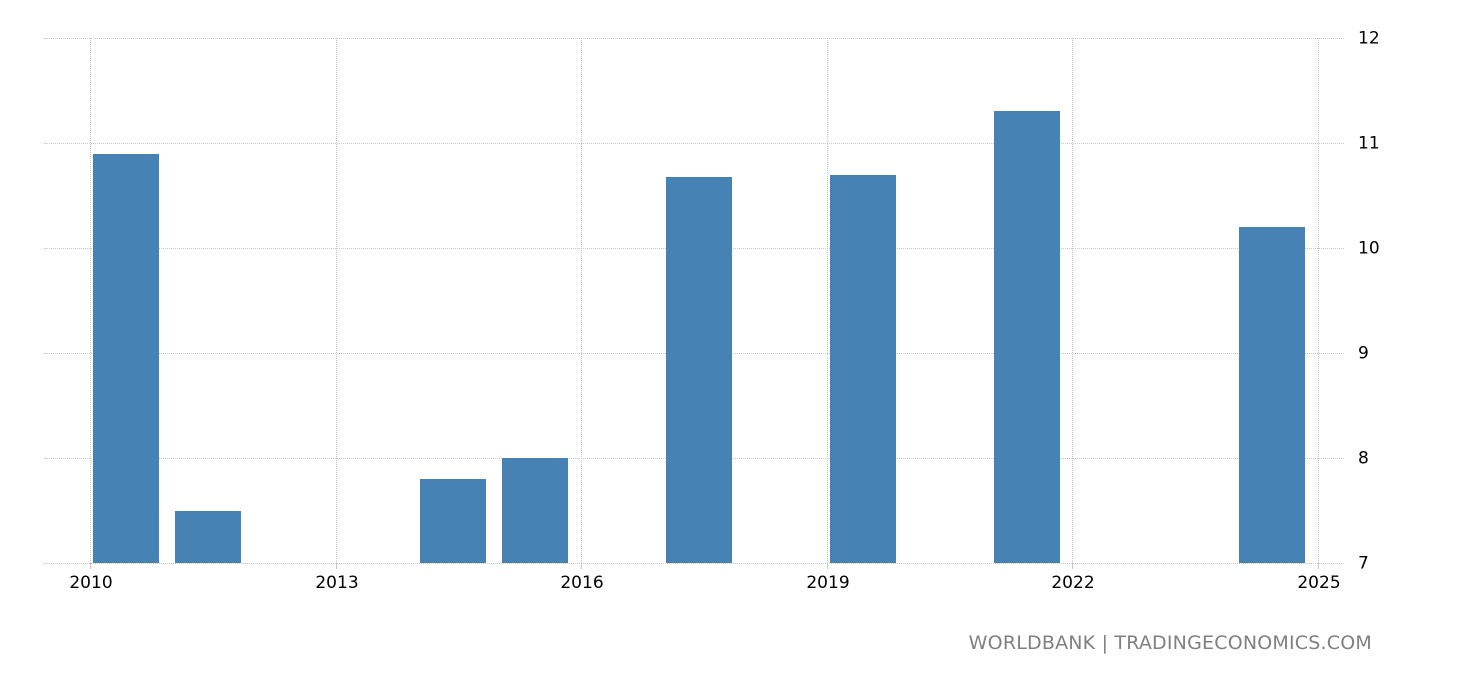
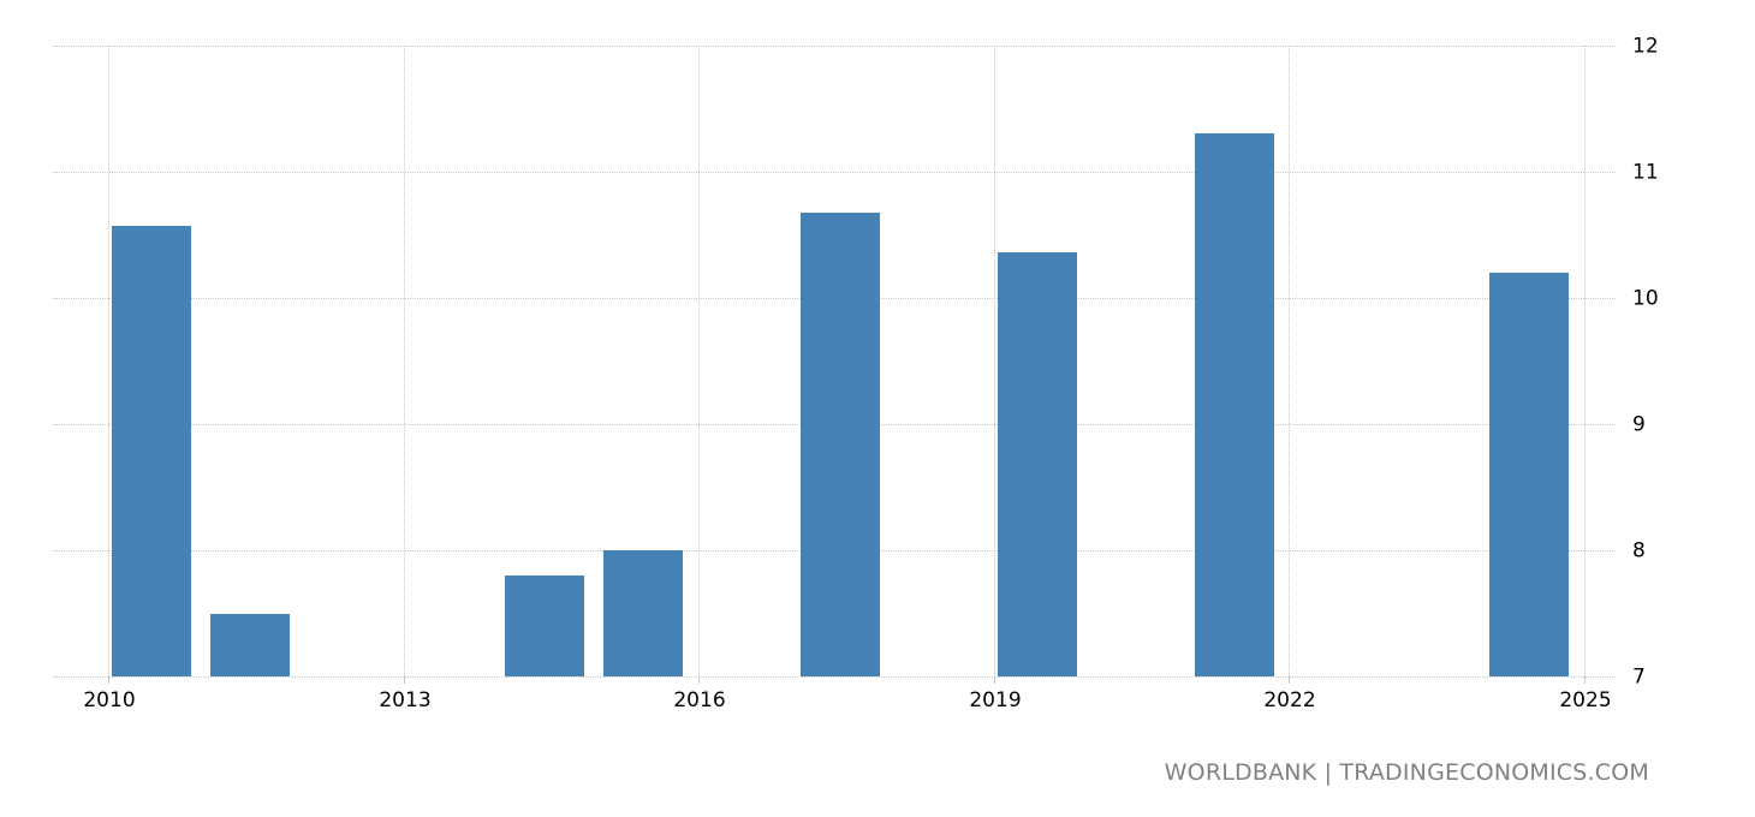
2010: 10.90 -> 10.57
2019: 10.70 -> 10.36
